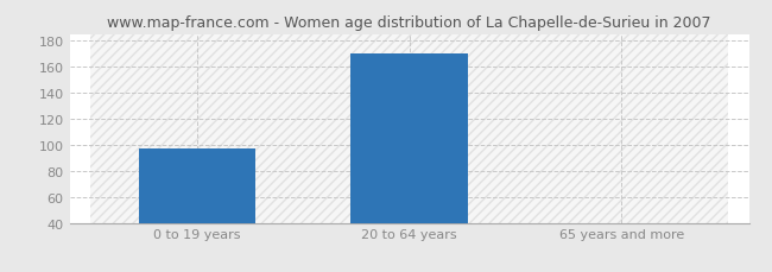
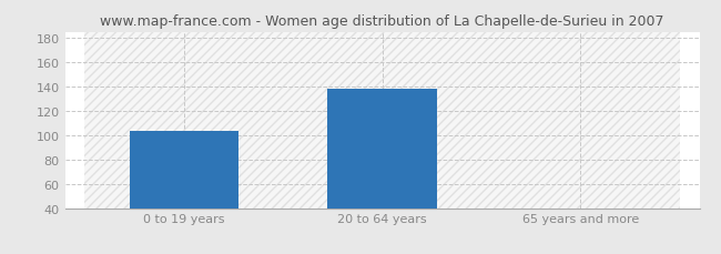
0 to 19 years: 97 -> 104
20 to 64 years: 170 -> 138
